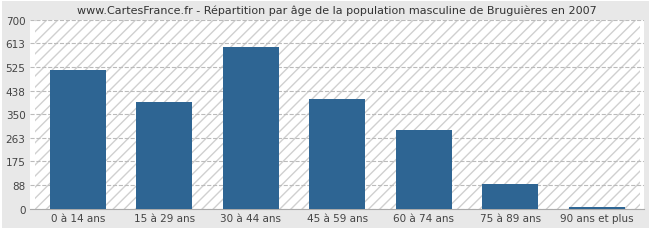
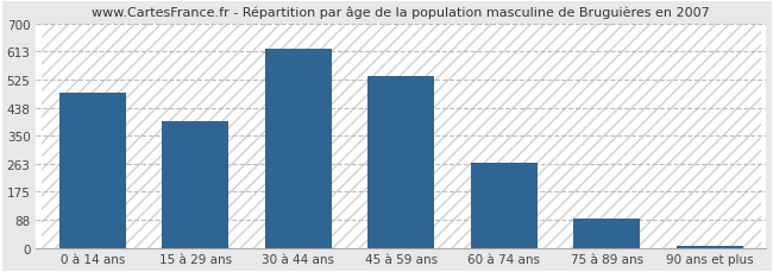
0 à 14 ans: 515 -> 484
30 à 44 ans: 600 -> 622
45 à 59 ans: 405 -> 537
60 à 74 ans: 290 -> 265
